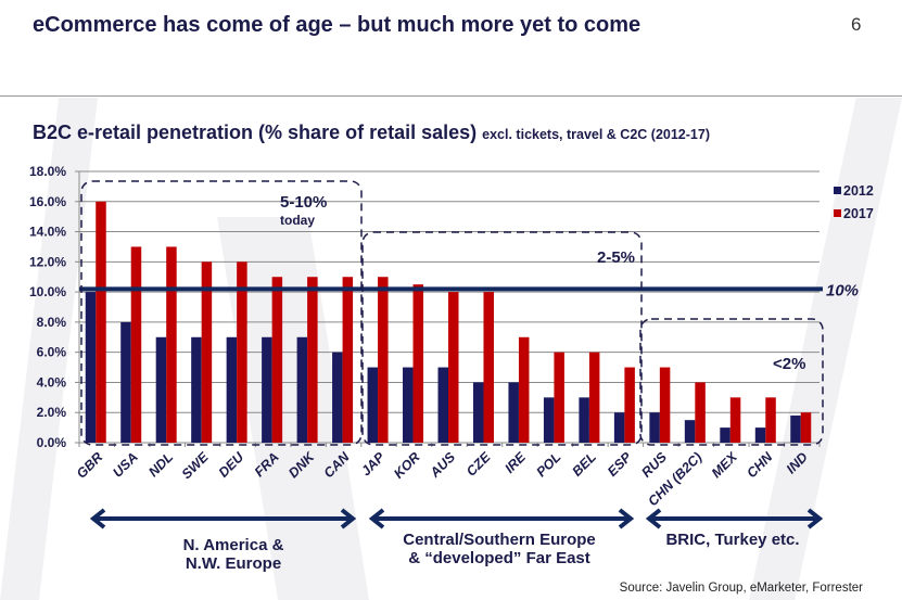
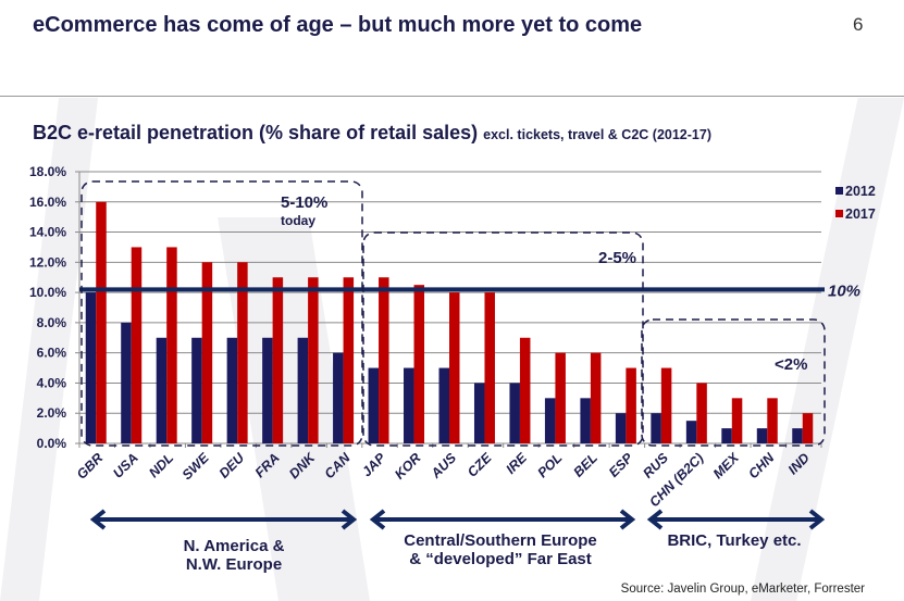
2012/IND: 1.8% -> 1.0%
